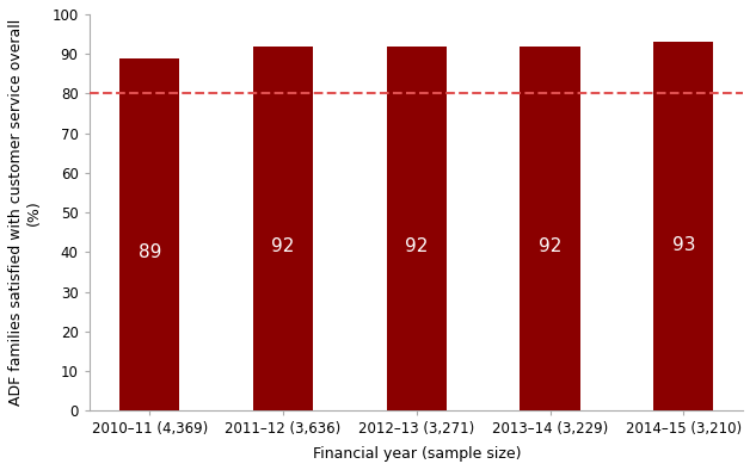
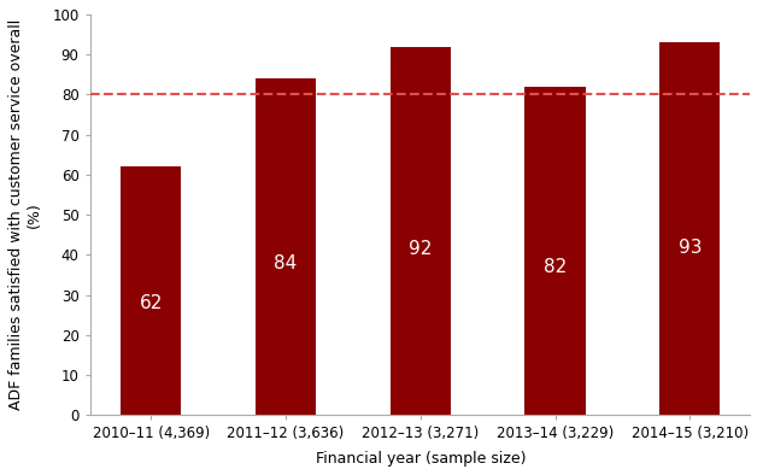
2010–11 (4,369): 89 -> 62
2011–12 (3,636): 92 -> 84
2013–14 (3,229): 92 -> 82
